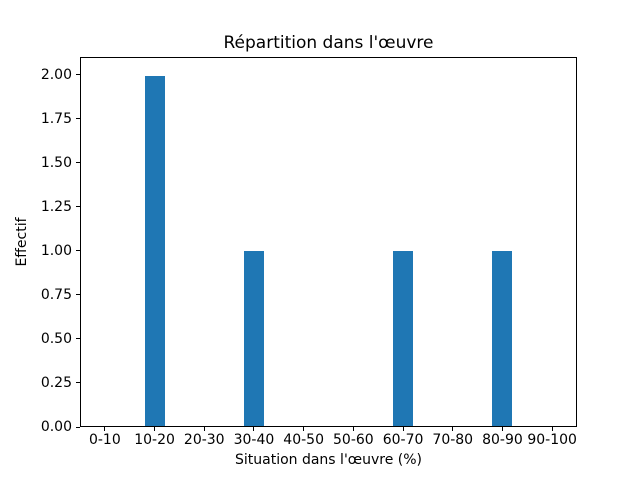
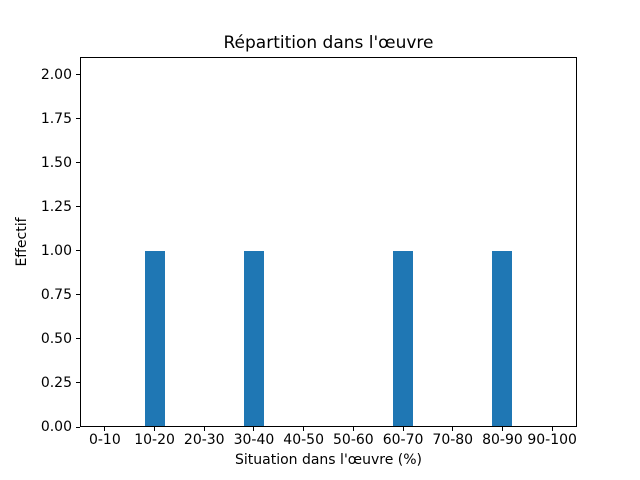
10-20: 2 -> 1
